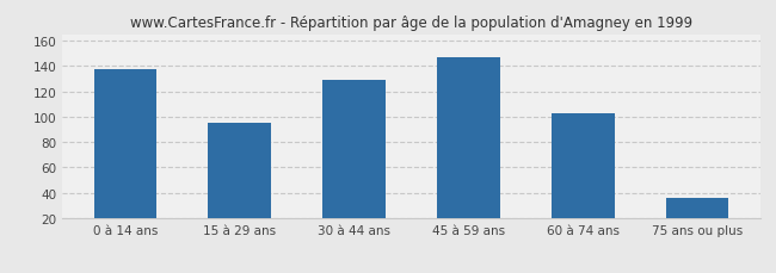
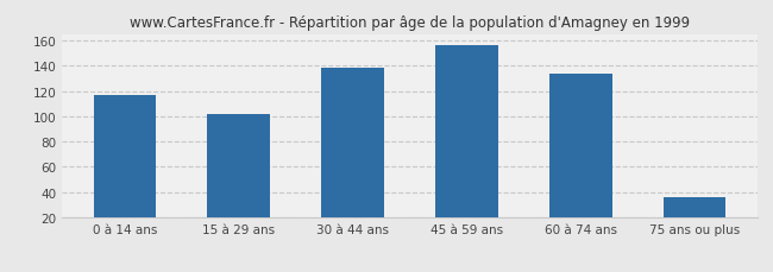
0 à 14 ans: 138 -> 117
15 à 29 ans: 95 -> 102
30 à 44 ans: 129 -> 139
45 à 59 ans: 147 -> 156
60 à 74 ans: 103 -> 134
